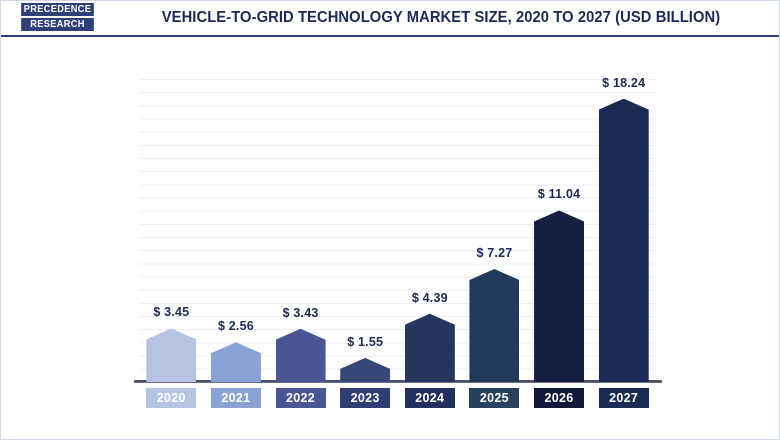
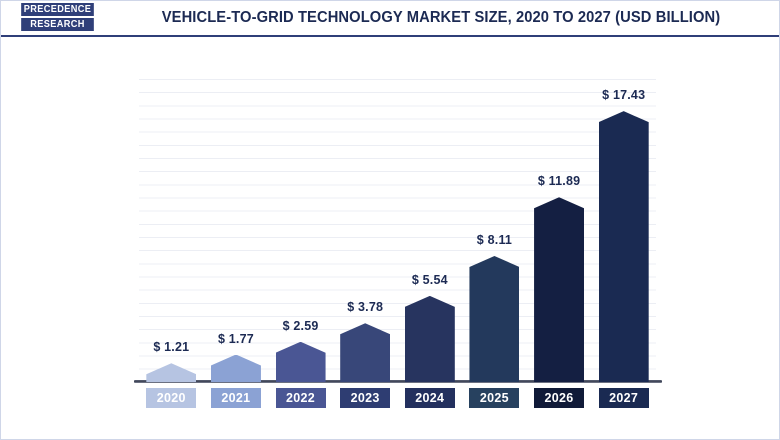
2020: 3.45 -> 1.21
2021: 2.56 -> 1.77
2022: 3.43 -> 2.59
2023: 1.55 -> 3.78
2024: 4.39 -> 5.54
2025: 7.27 -> 8.11
2026: 11.04 -> 11.89
2027: 18.24 -> 17.43
